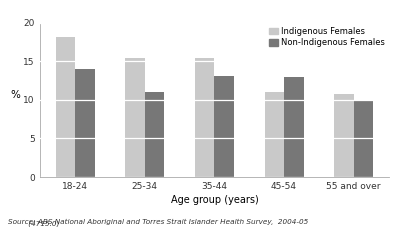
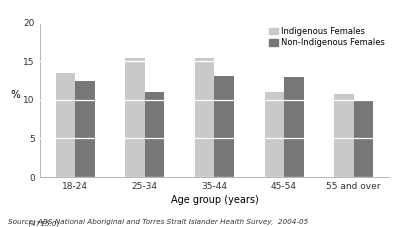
Indigenous Females/18-24: 18.2 -> 13.5
Non-Indigenous Females/18-24: 14.0 -> 12.4
